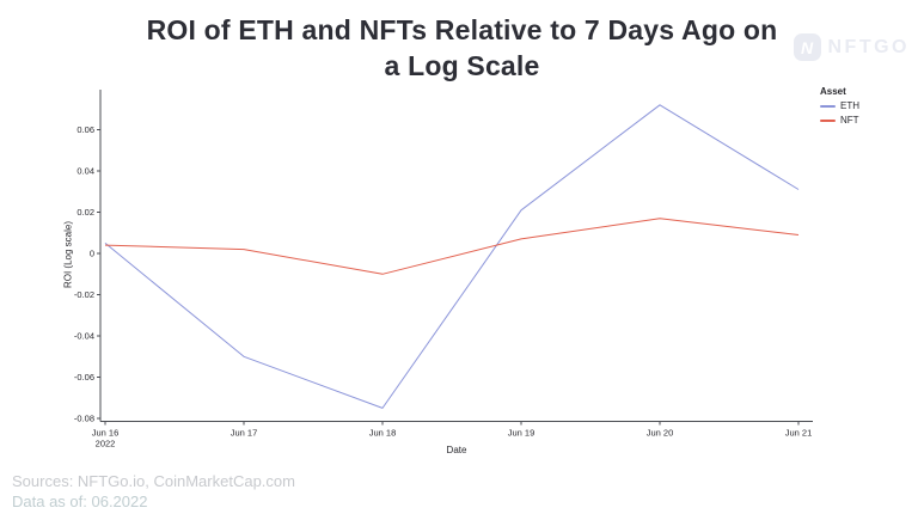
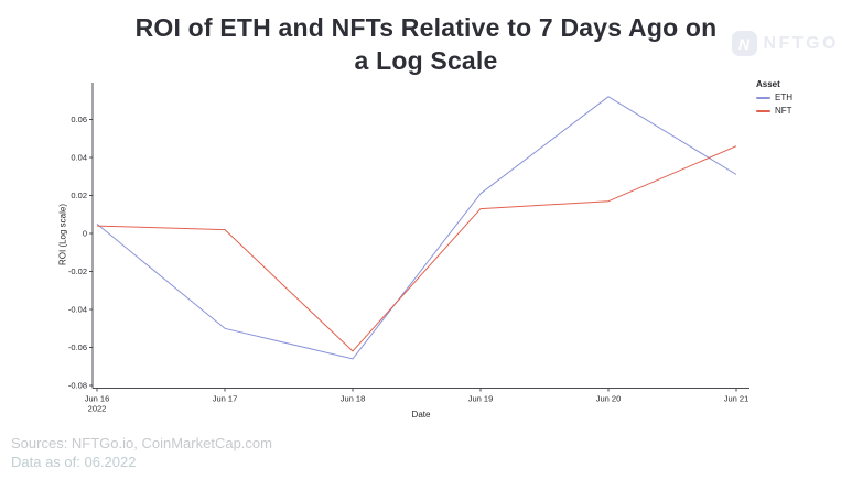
ETH/Jun 18: -0.075 -> -0.066
NFT/Jun 18: -0.010 -> -0.062
NFT/Jun 19: 0.007 -> 0.013
NFT/Jun 21: 0.009 -> 0.046
